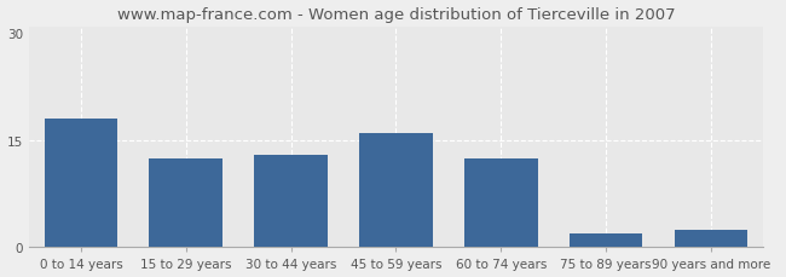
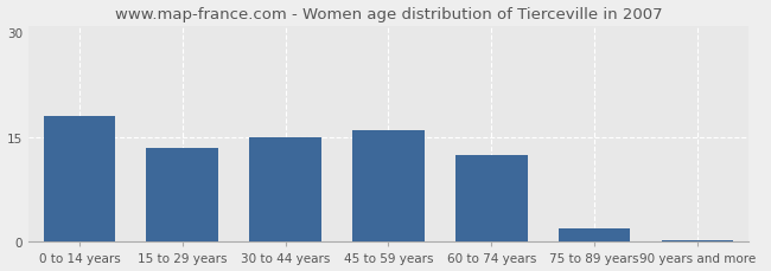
15 to 29 years: 12.4 -> 13.5
30 to 44 years: 13.0 -> 15.0
90 years and more: 2.4 -> 0.2
